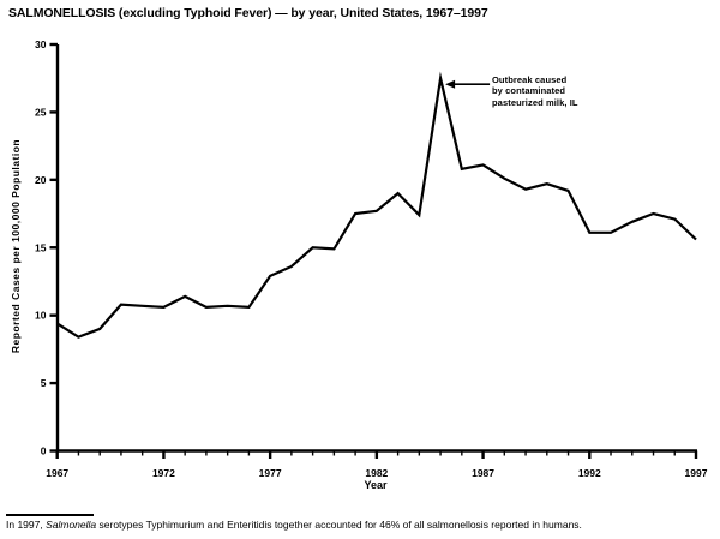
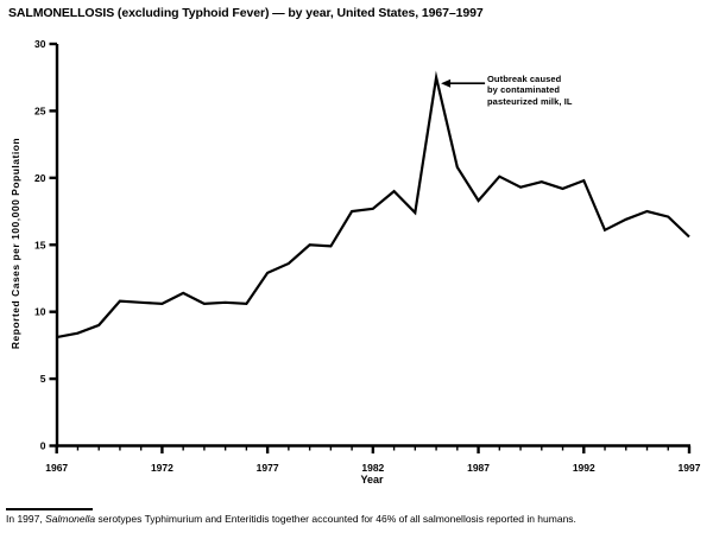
1967: 9.4 -> 8.1
1987: 21.1 -> 18.3
1992: 16.1 -> 19.8
